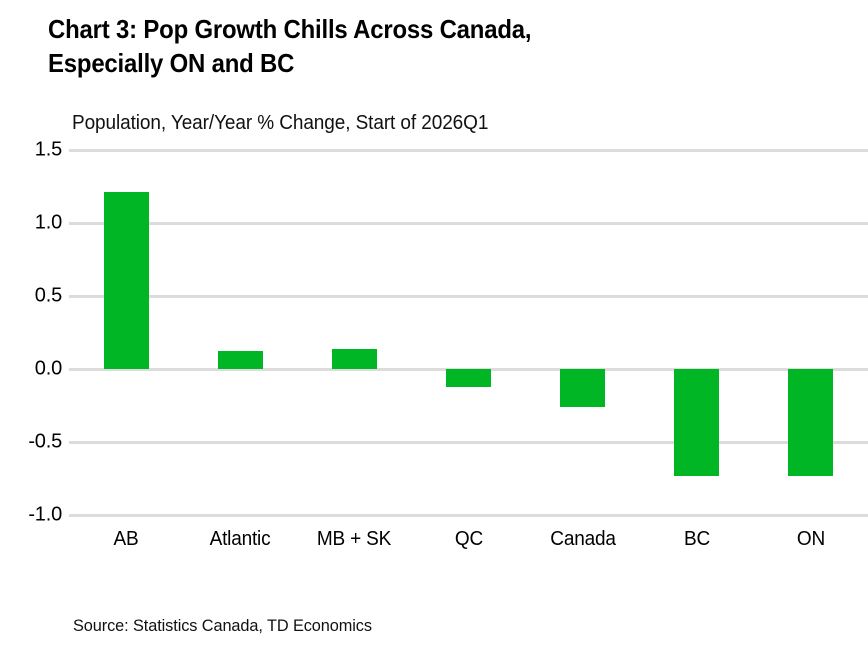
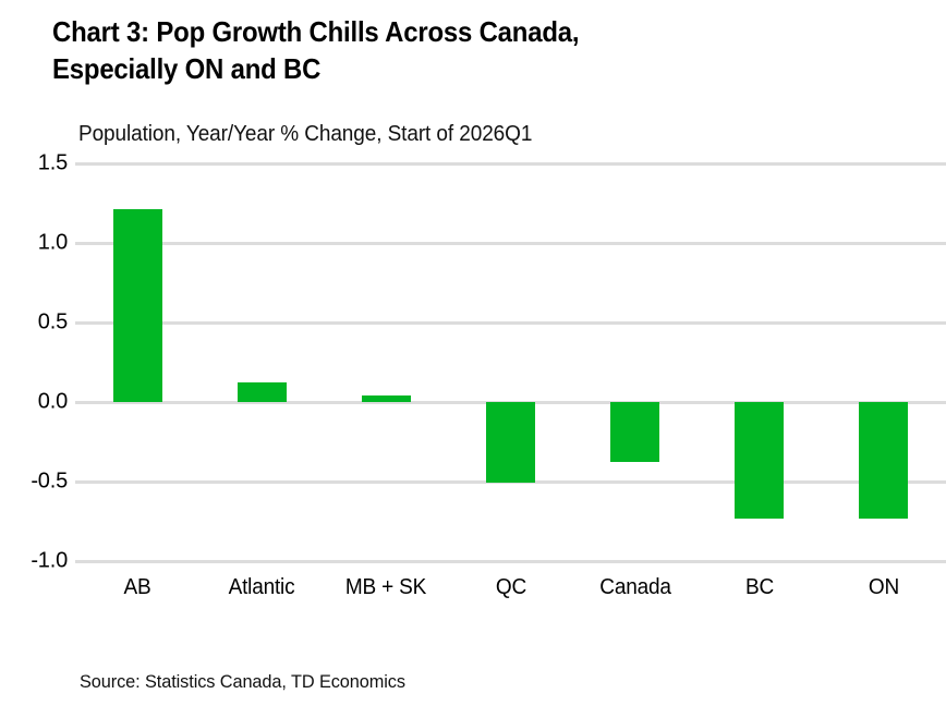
MB + SK: 0.14 -> 0.04
QC: -0.12 -> -0.51
Canada: -0.26 -> -0.38
